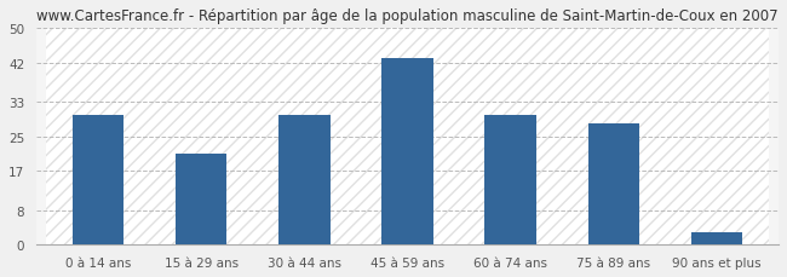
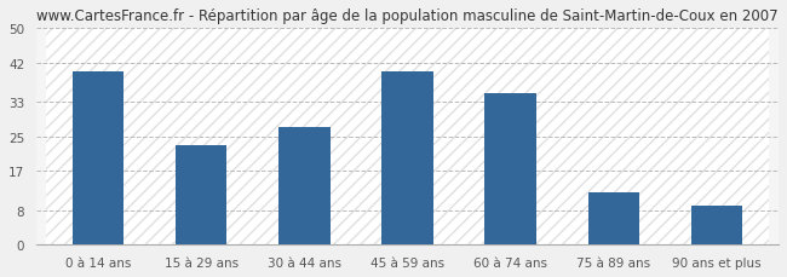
0 à 14 ans: 30 -> 40
15 à 29 ans: 21 -> 23
30 à 44 ans: 30 -> 27
45 à 59 ans: 43 -> 40
60 à 74 ans: 30 -> 35
75 à 89 ans: 28 -> 12
90 ans et plus: 3 -> 9
